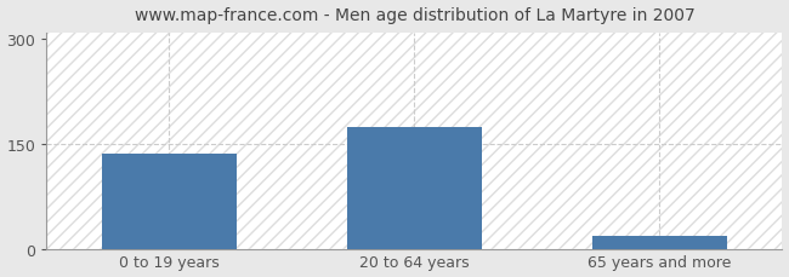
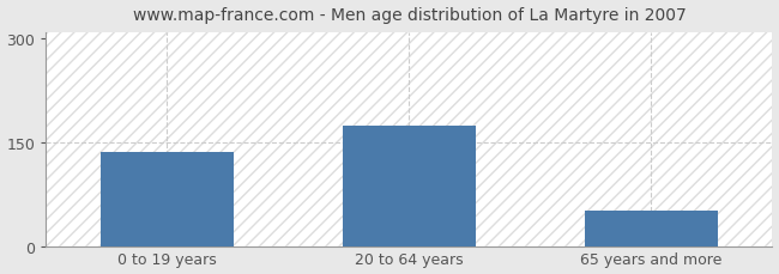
65 years and more: 18 -> 52
